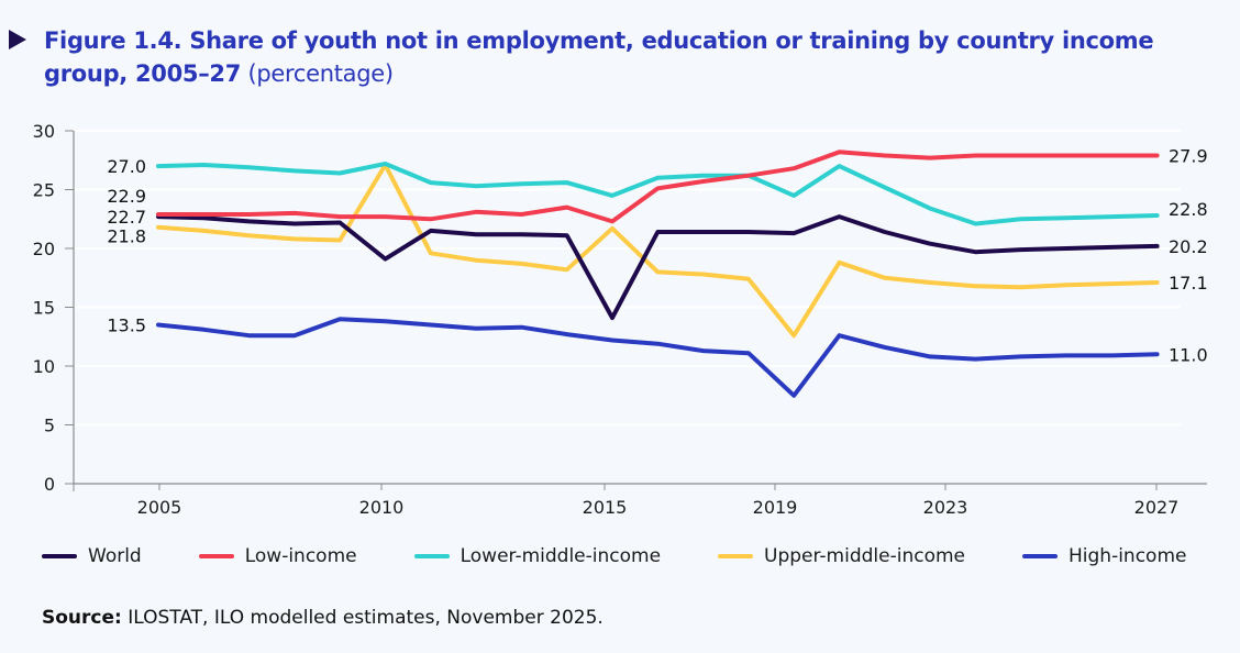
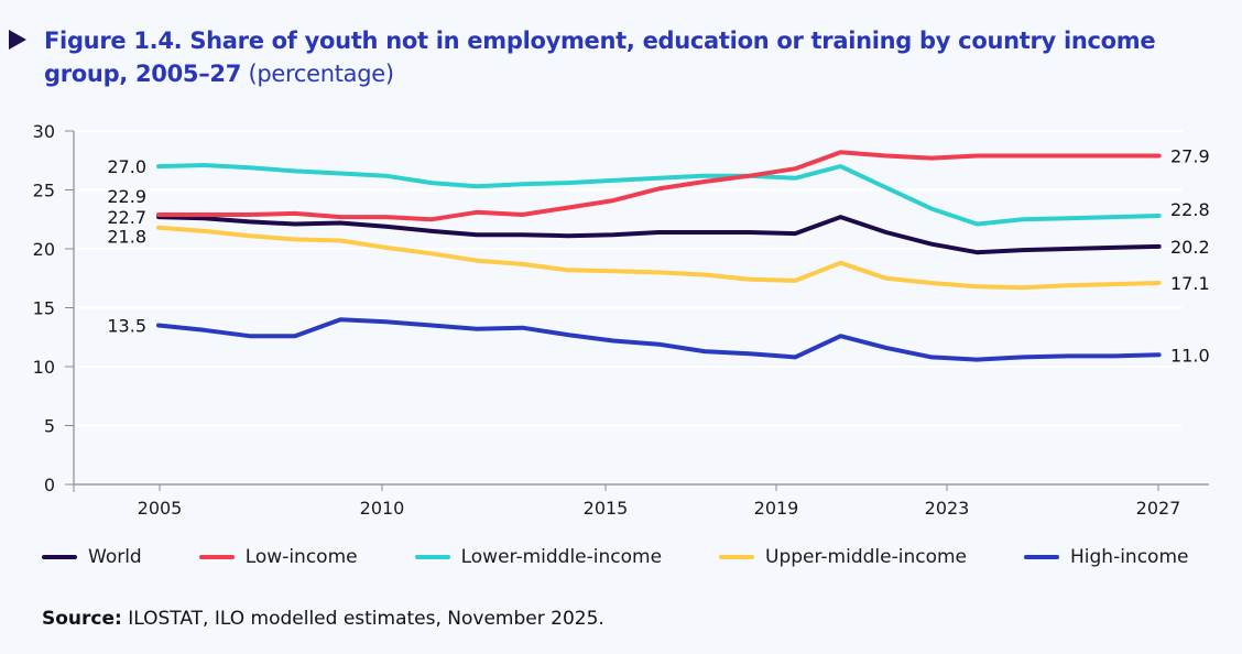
World/2010: 19.1 -> 21.9
Lower-middle-income/2010: 27.2 -> 26.2
Upper-middle-income/2010: 27.1 -> 20.1
World/2015: 14.1 -> 21.2
Low-income/2015: 22.3 -> 24.1
Lower-middle-income/2015: 24.5 -> 25.8
Upper-middle-income/2015: 21.7 -> 18.1
Lower-middle-income/2019: 24.5 -> 26.0
Upper-middle-income/2019: 12.6 -> 17.3
High-income/2019: 7.5 -> 10.8
